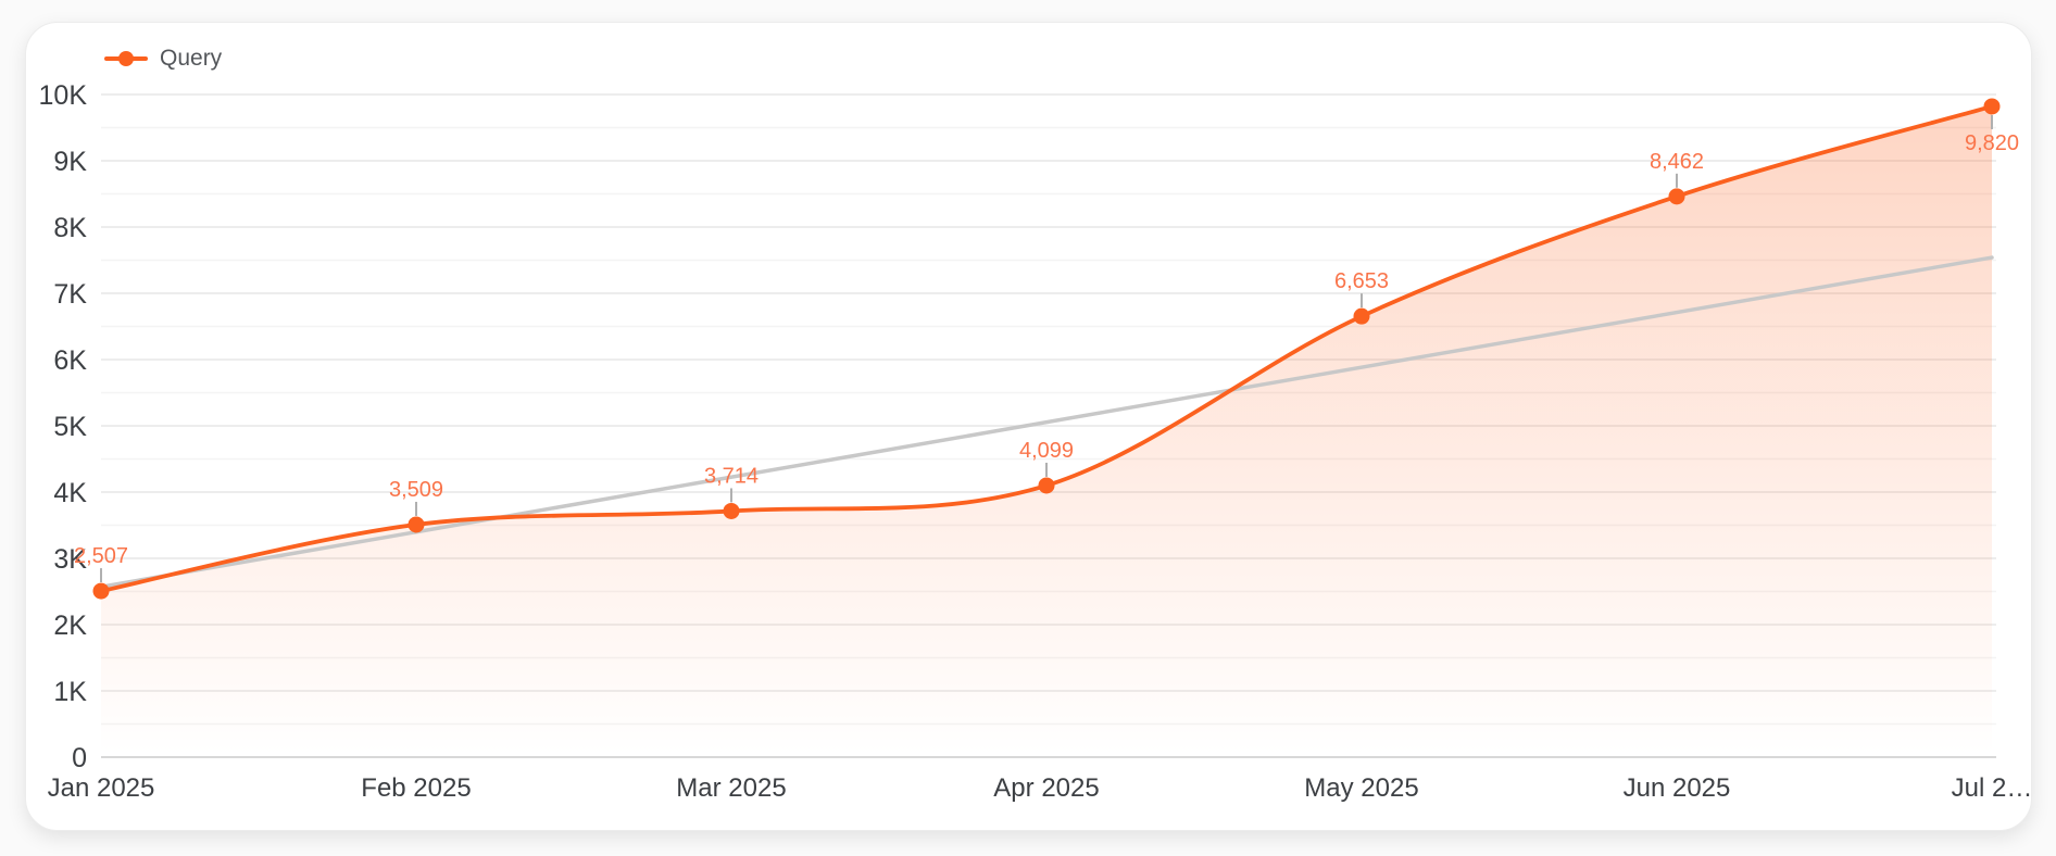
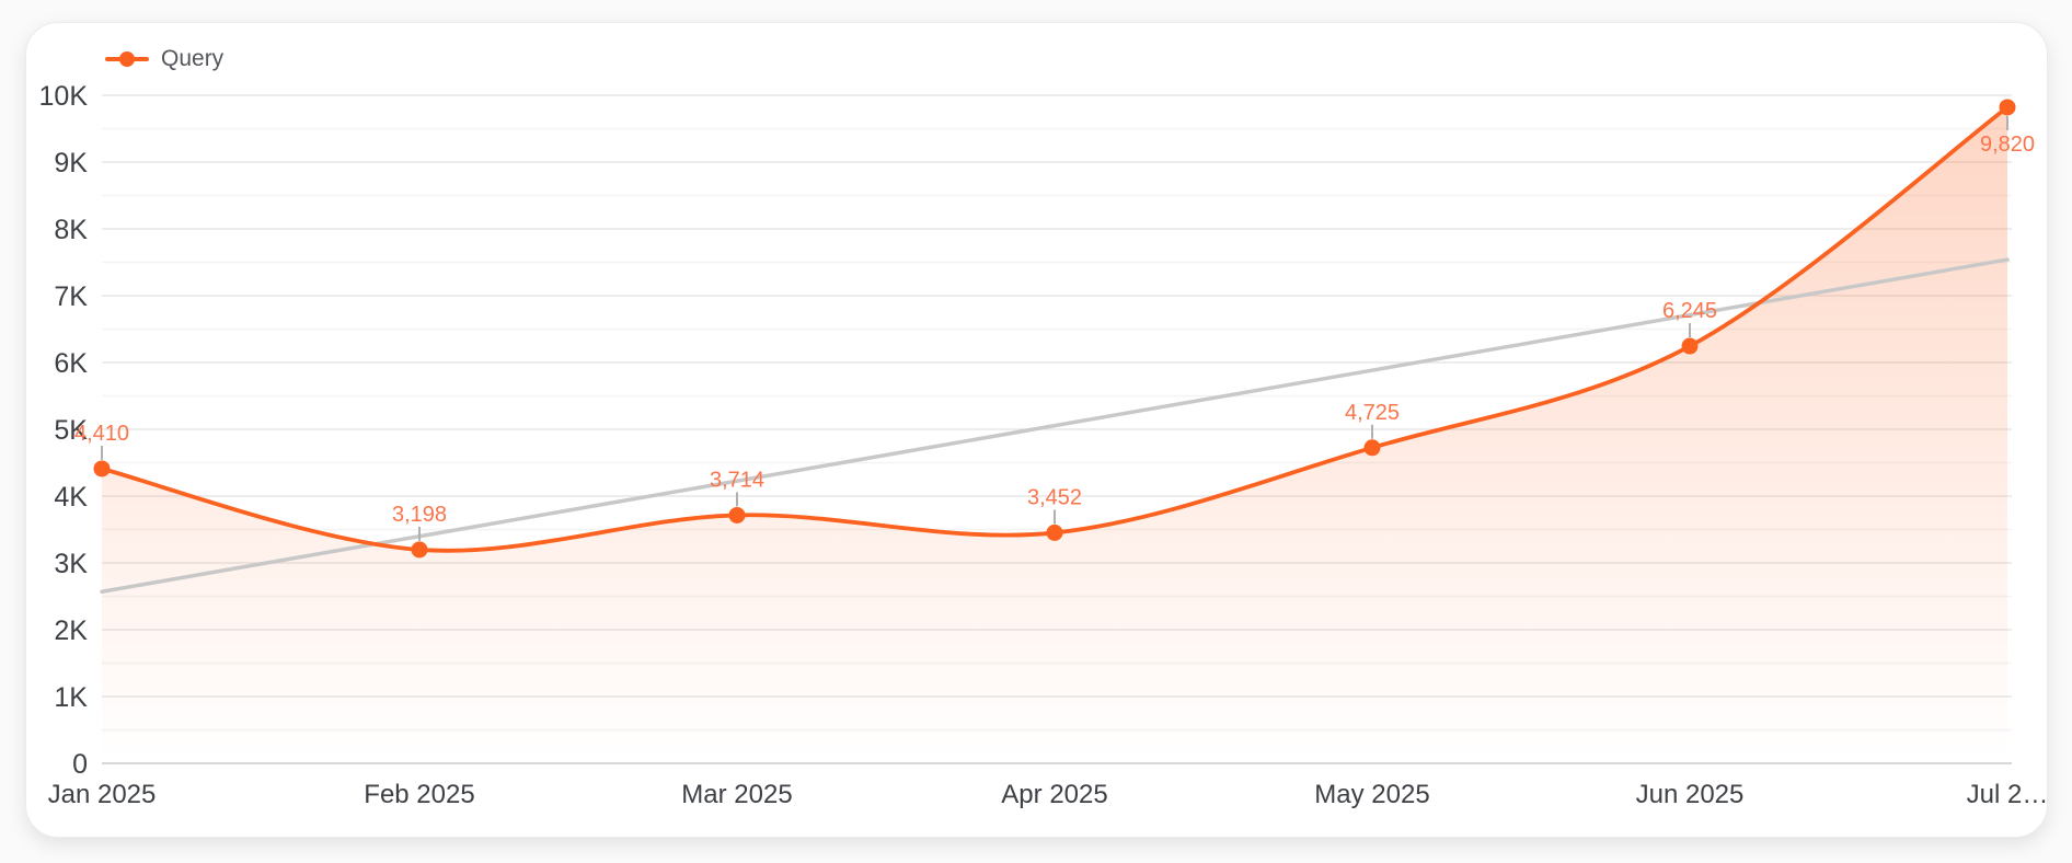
Query/Jan 2025: 2,507 -> 4,410
Query/Feb 2025: 3,509 -> 3,198
Query/Apr 2025: 4,099 -> 3,452
Query/May 2025: 6,653 -> 4,725
Query/Jun 2025: 8,462 -> 6,245
